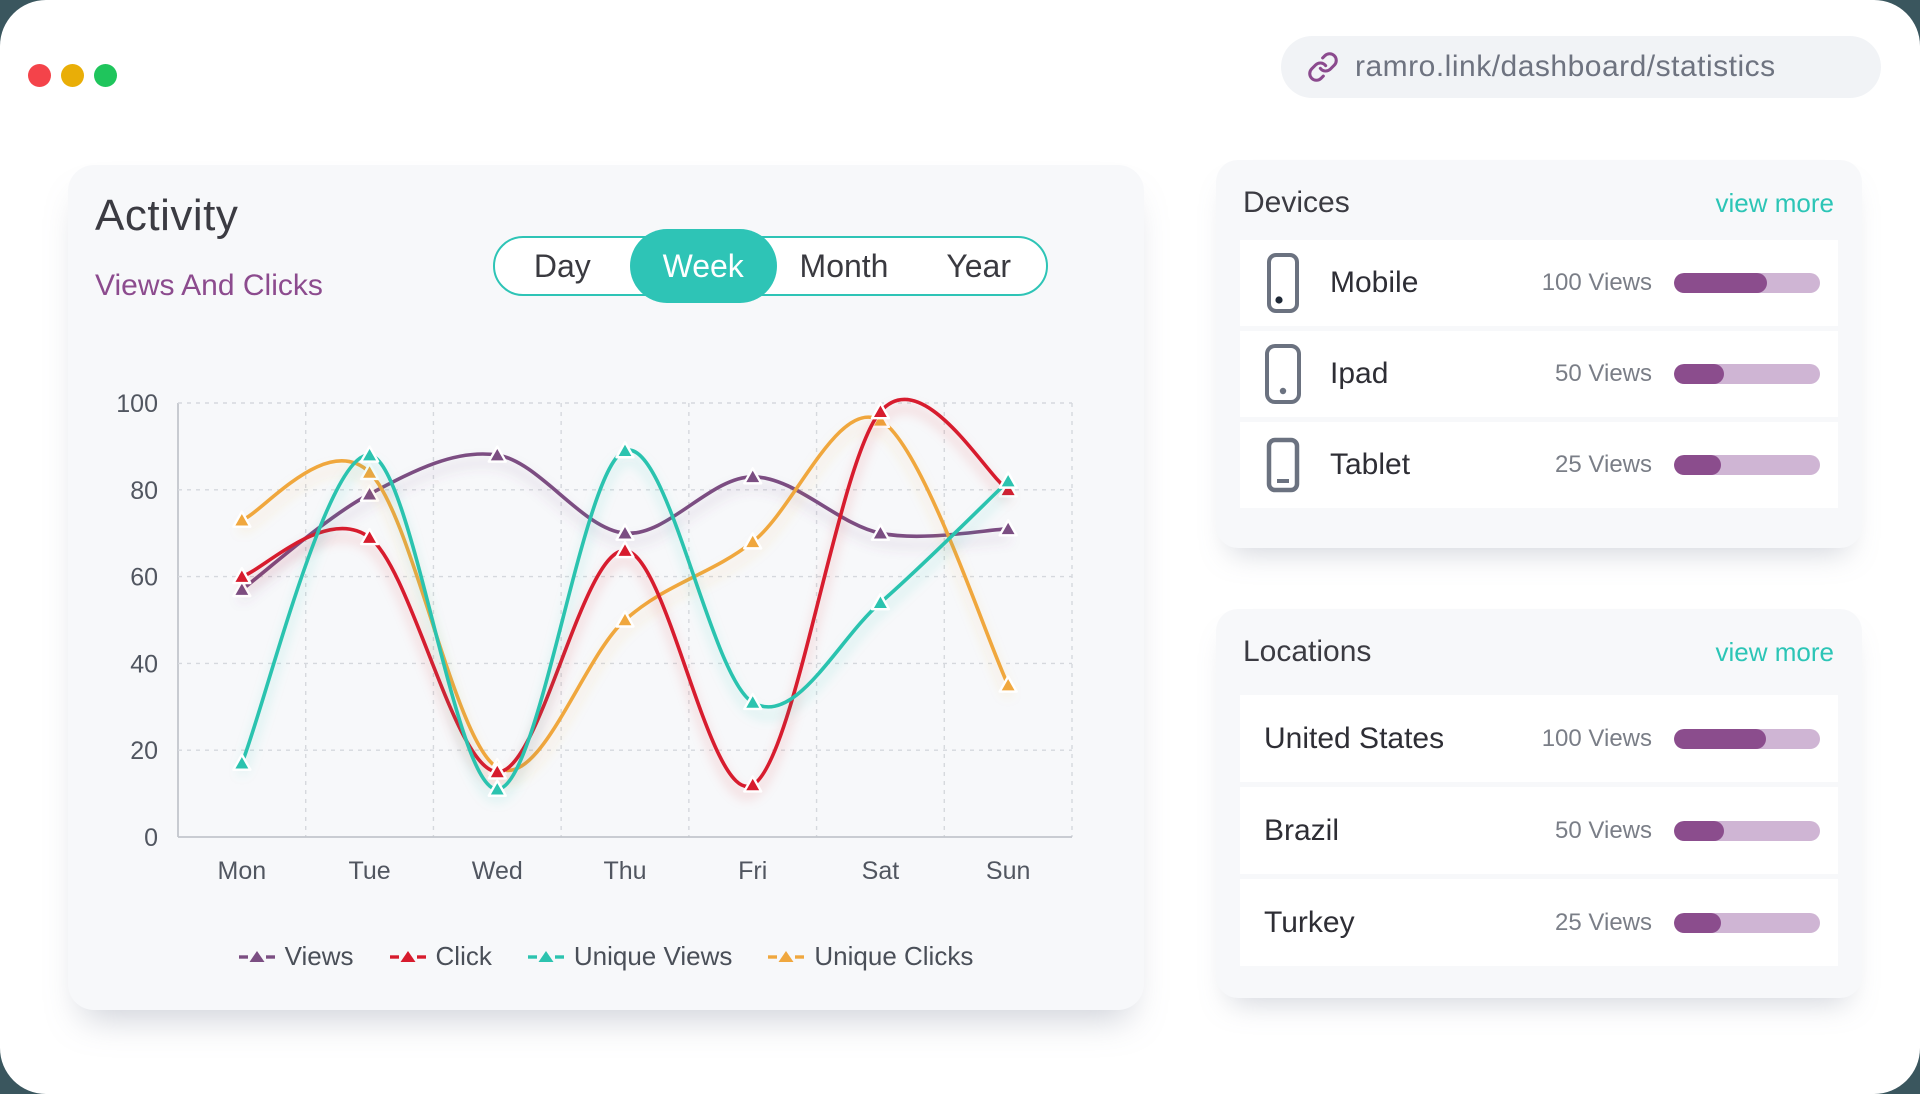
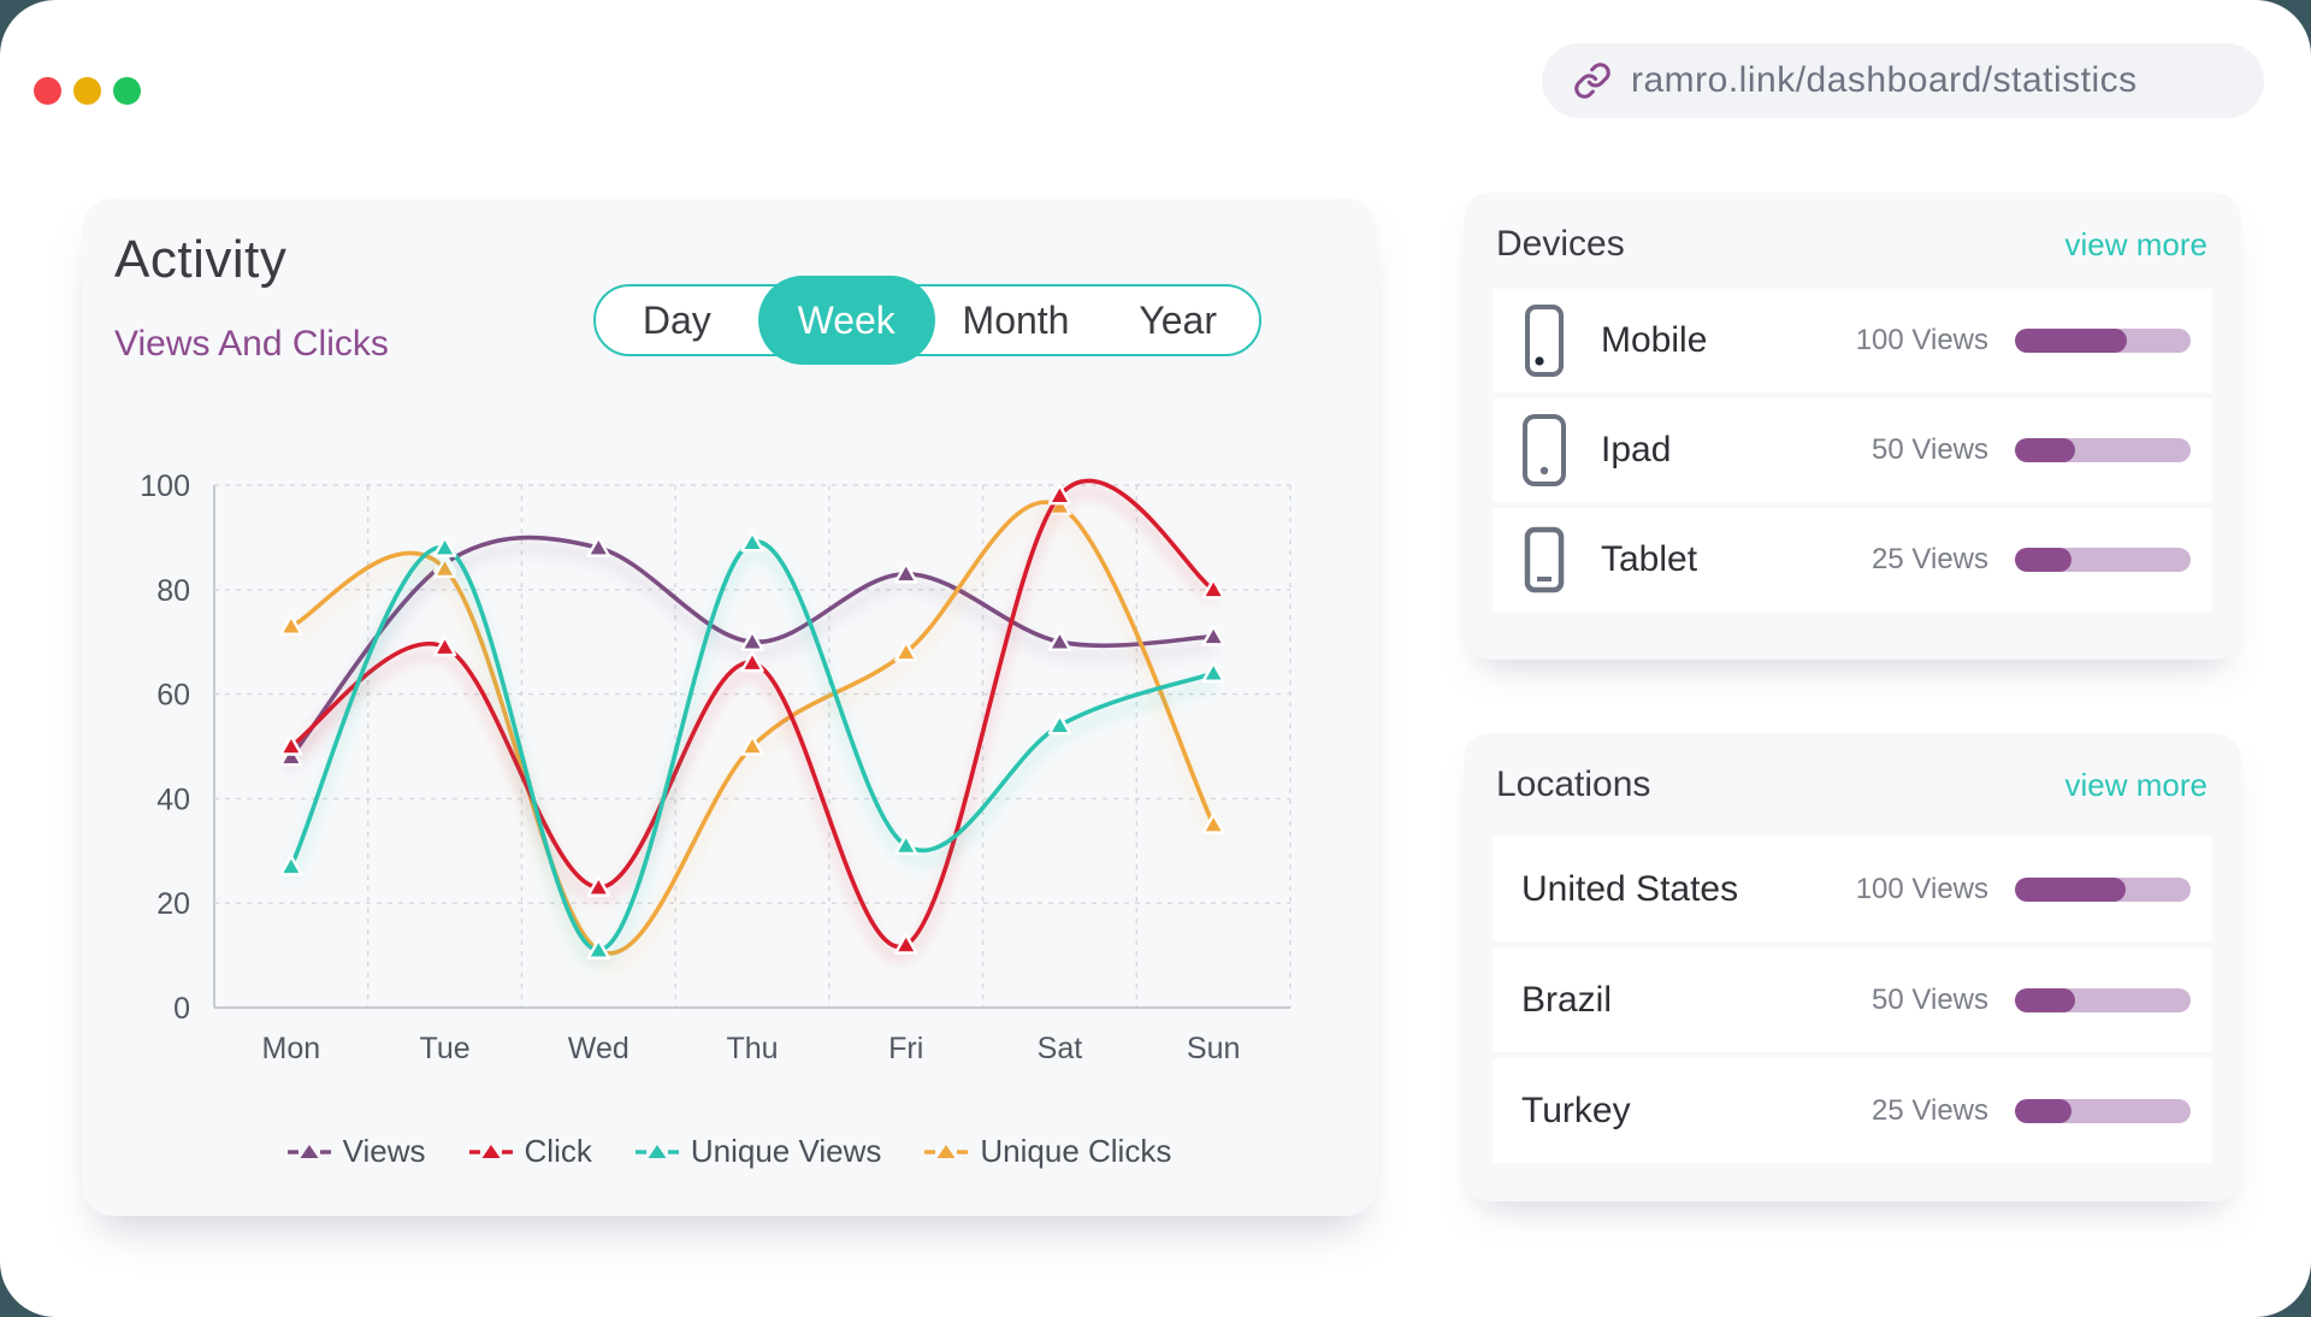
Views/Mon: 57 -> 48
Click/Mon: 60 -> 50
Unique Views/Mon: 17 -> 27
Views/Tue: 79 -> 85
Click/Wed: 15 -> 23
Unique Clicks/Wed: 16 -> 11
Unique Views/Sun: 82 -> 64
